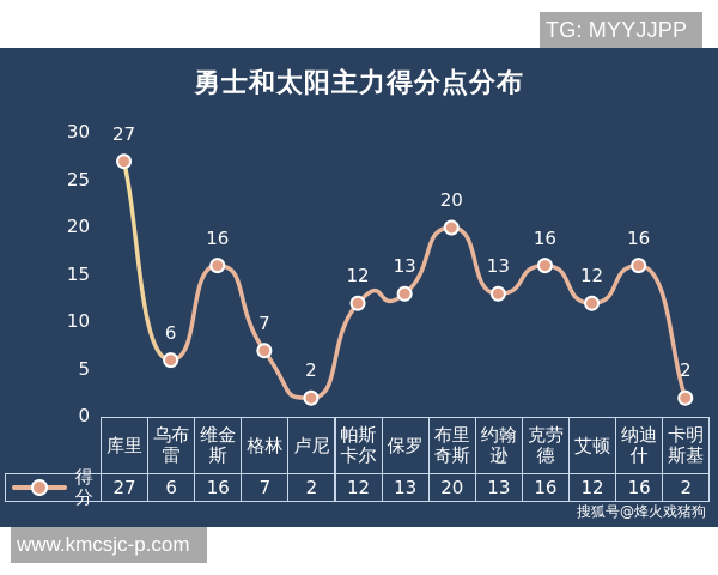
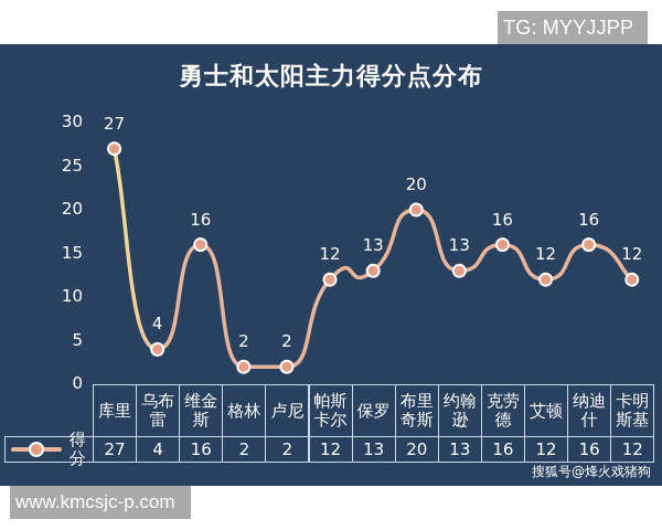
乌布雷: 6 -> 4
格林: 7 -> 2
卡明斯基: 2 -> 12
